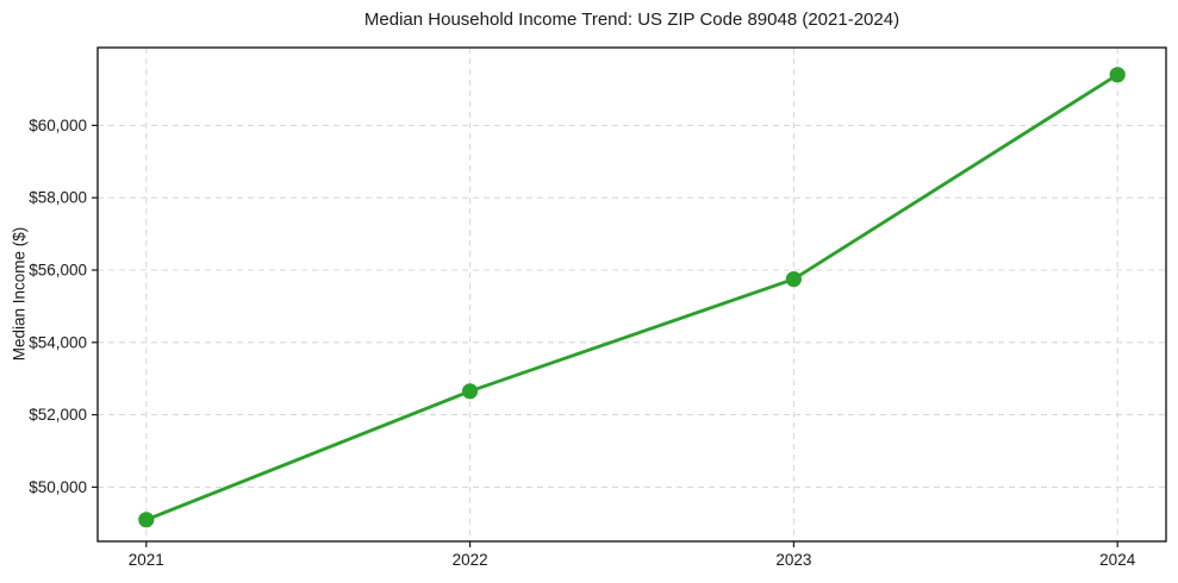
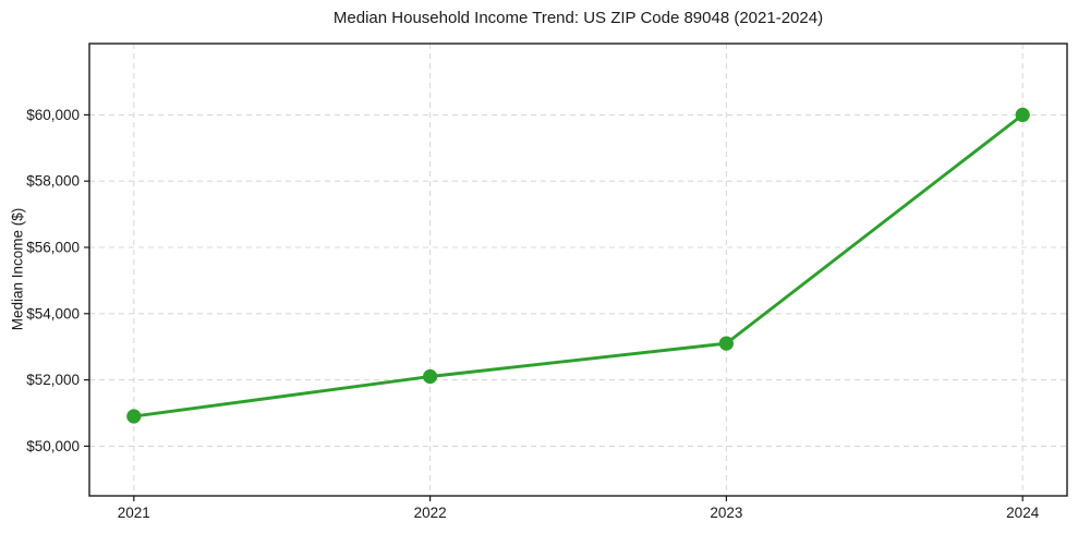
2021: $49100 -> $50900
2022: $52600 -> $52100
2023: $55800 -> $53100
2024: $61400 -> $60000
